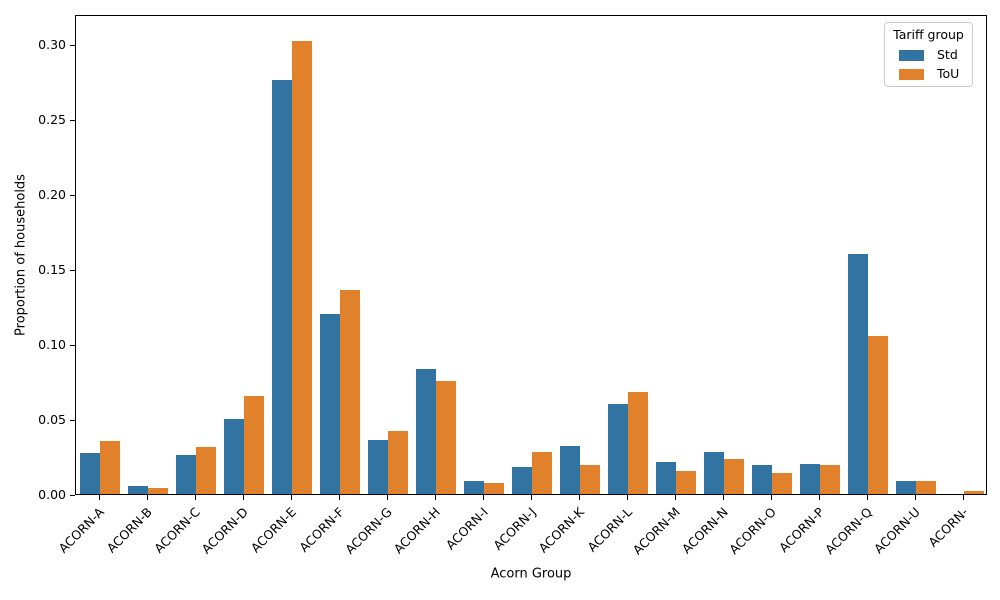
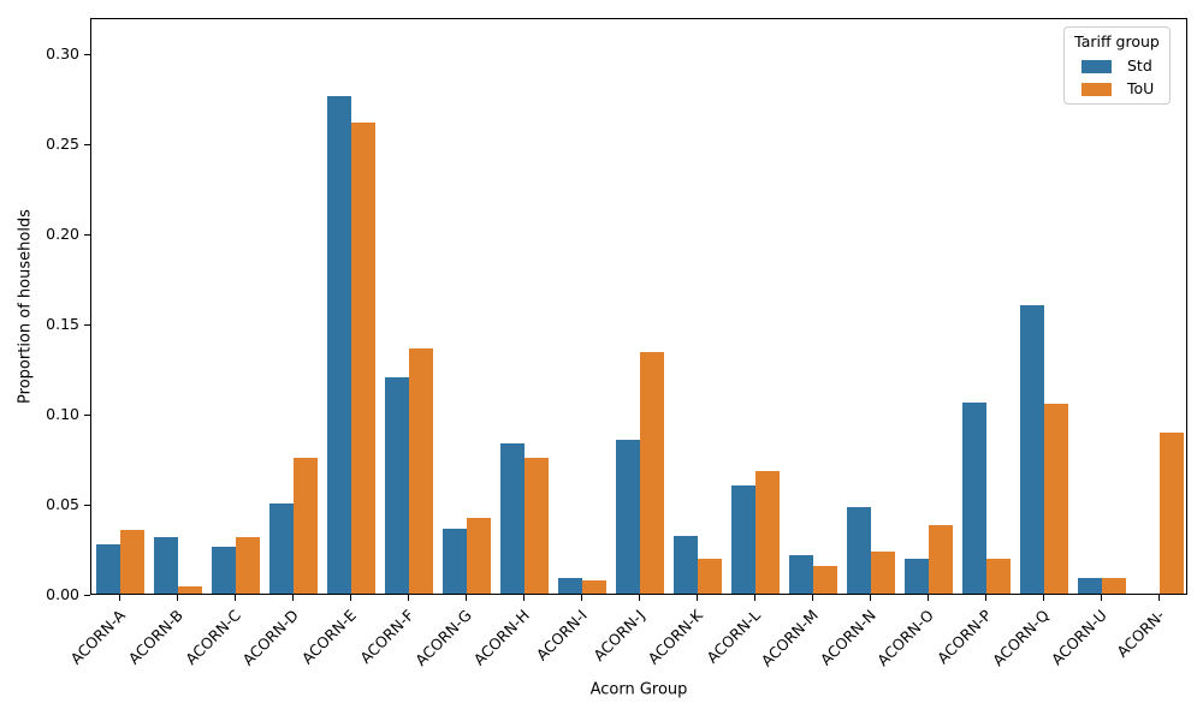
Std/ACORN-B: 0.005 -> 0.031
ToU/ACORN-D: 0.065 -> 0.075
ToU/ACORN-E: 0.302 -> 0.261
Std/ACORN-J: 0.018 -> 0.085
ToU/ACORN-J: 0.028 -> 0.134
Std/ACORN-N: 0.028 -> 0.048
ToU/ACORN-O: 0.014 -> 0.038
Std/ACORN-P: 0.020 -> 0.106
ToU/ACORN-: 0.002 -> 0.089
